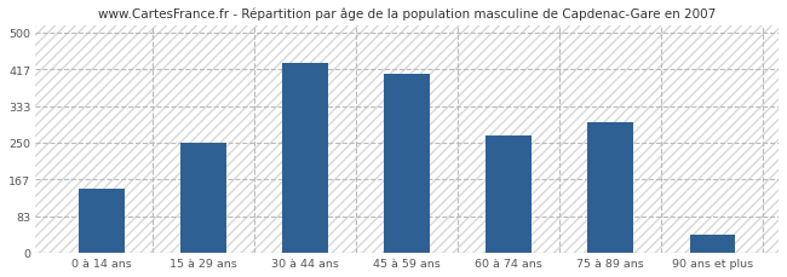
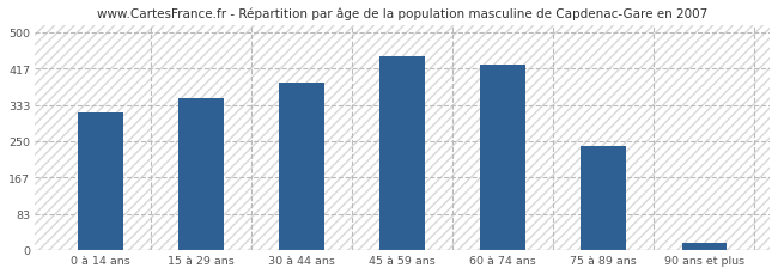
0 à 14 ans: 145 -> 315
15 à 29 ans: 250 -> 348
30 à 44 ans: 430 -> 383
45 à 59 ans: 405 -> 445
60 à 74 ans: 265 -> 425
75 à 89 ans: 295 -> 238
90 ans et plus: 40 -> 15
